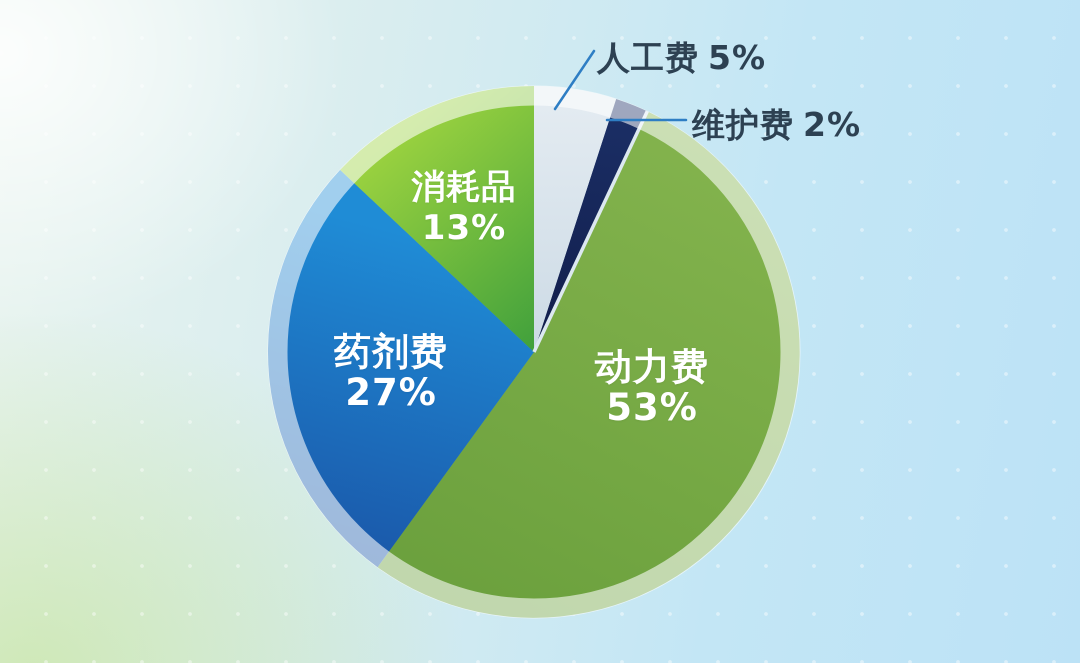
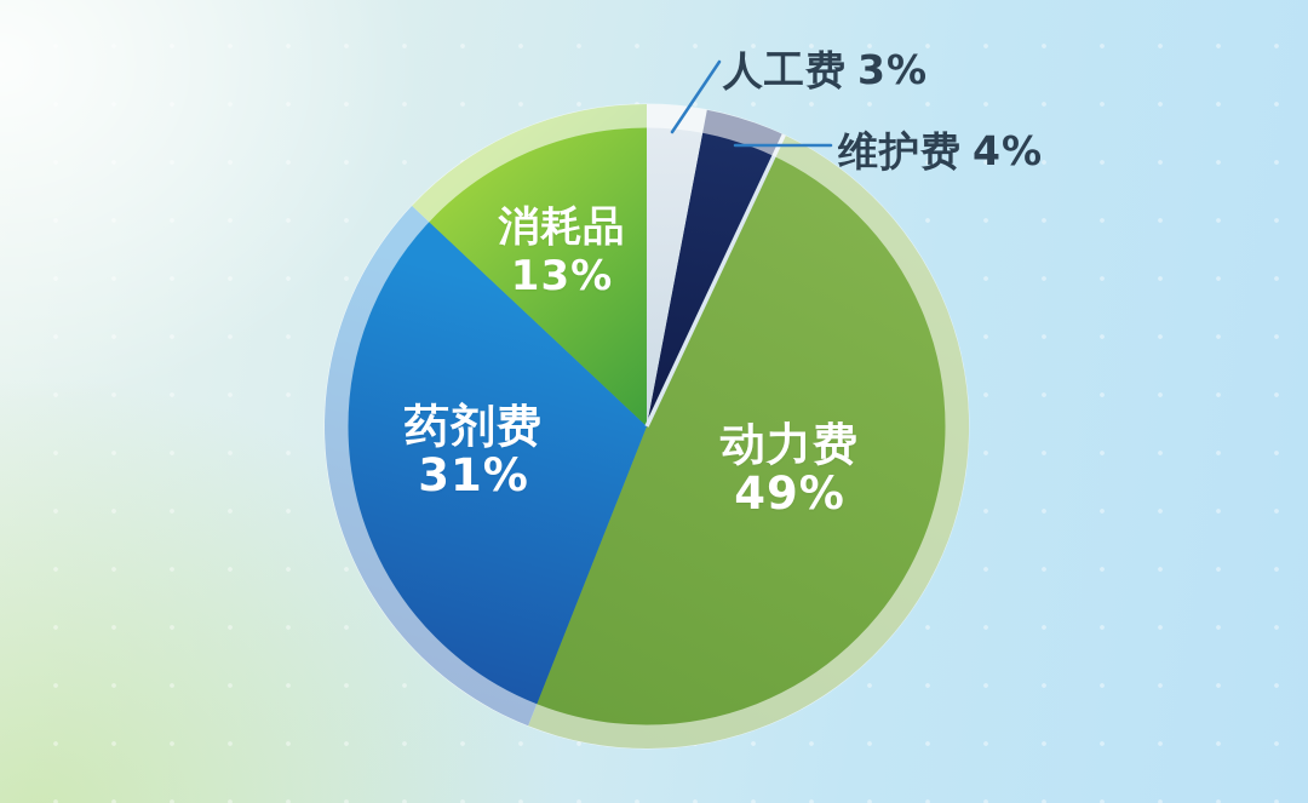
人工费: 5% -> 3%
维护费: 2% -> 4%
动力费: 53% -> 49%
药剂费: 27% -> 31%
